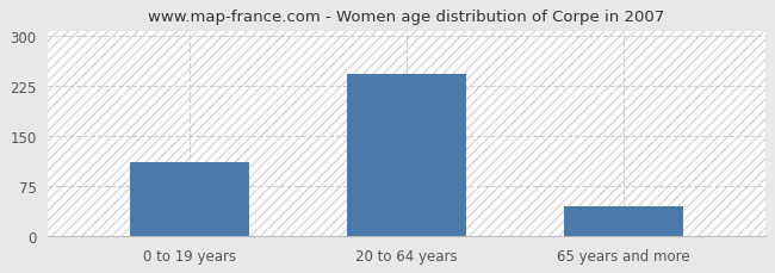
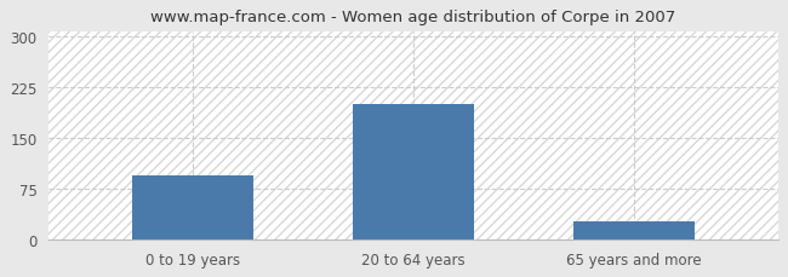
0 to 19 years: 110 -> 94
20 to 64 years: 243 -> 200
65 years and more: 45 -> 26
